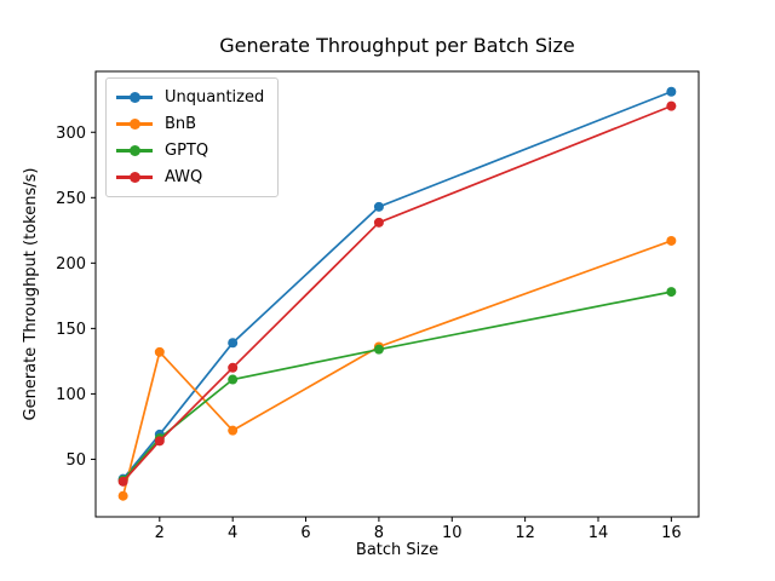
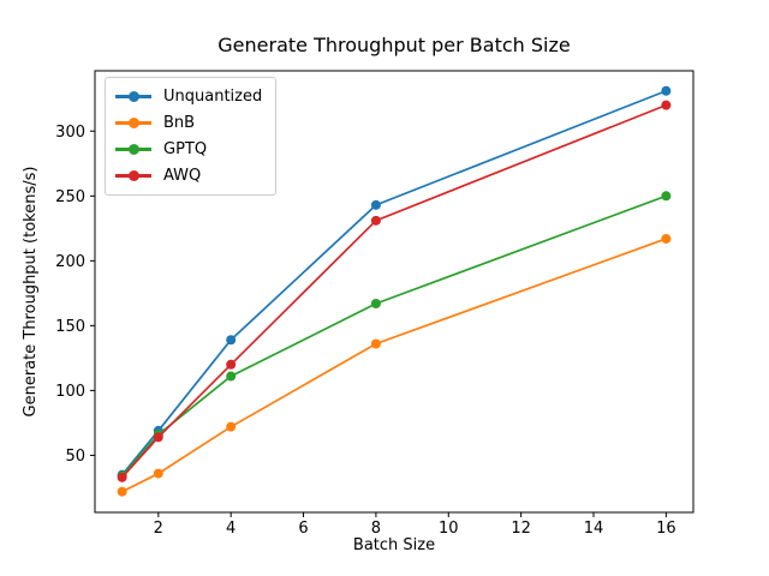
BnB/2: 132 -> 36
GPTQ/8: 134 -> 167
GPTQ/16: 178 -> 250
